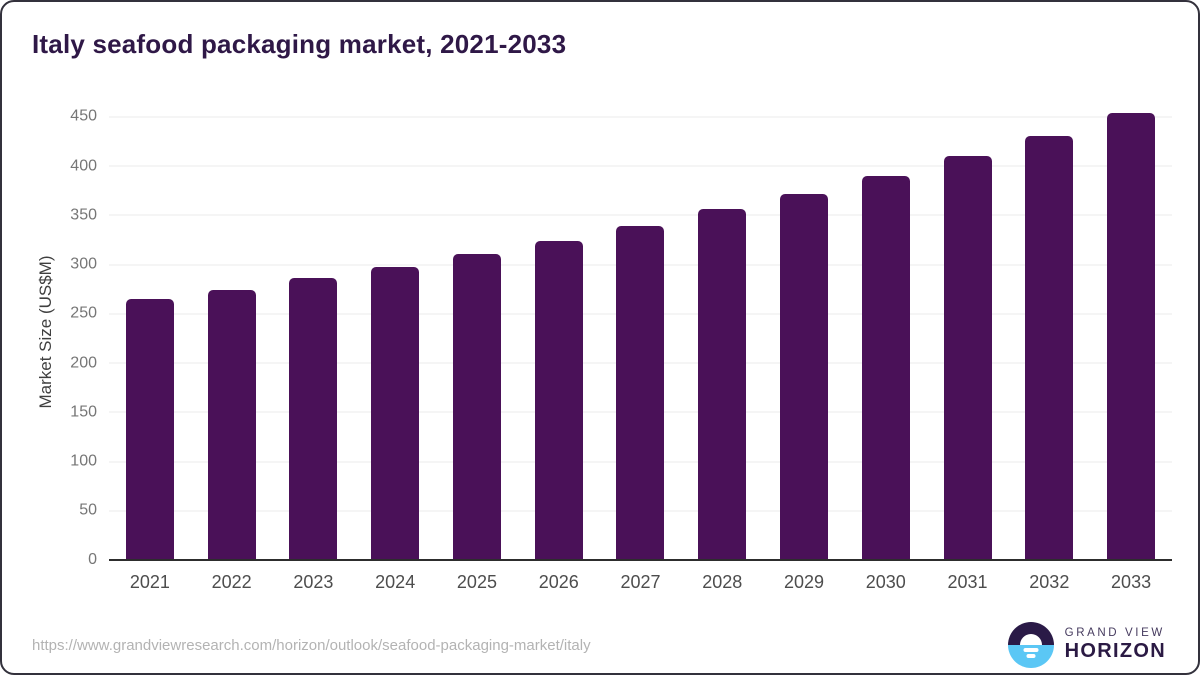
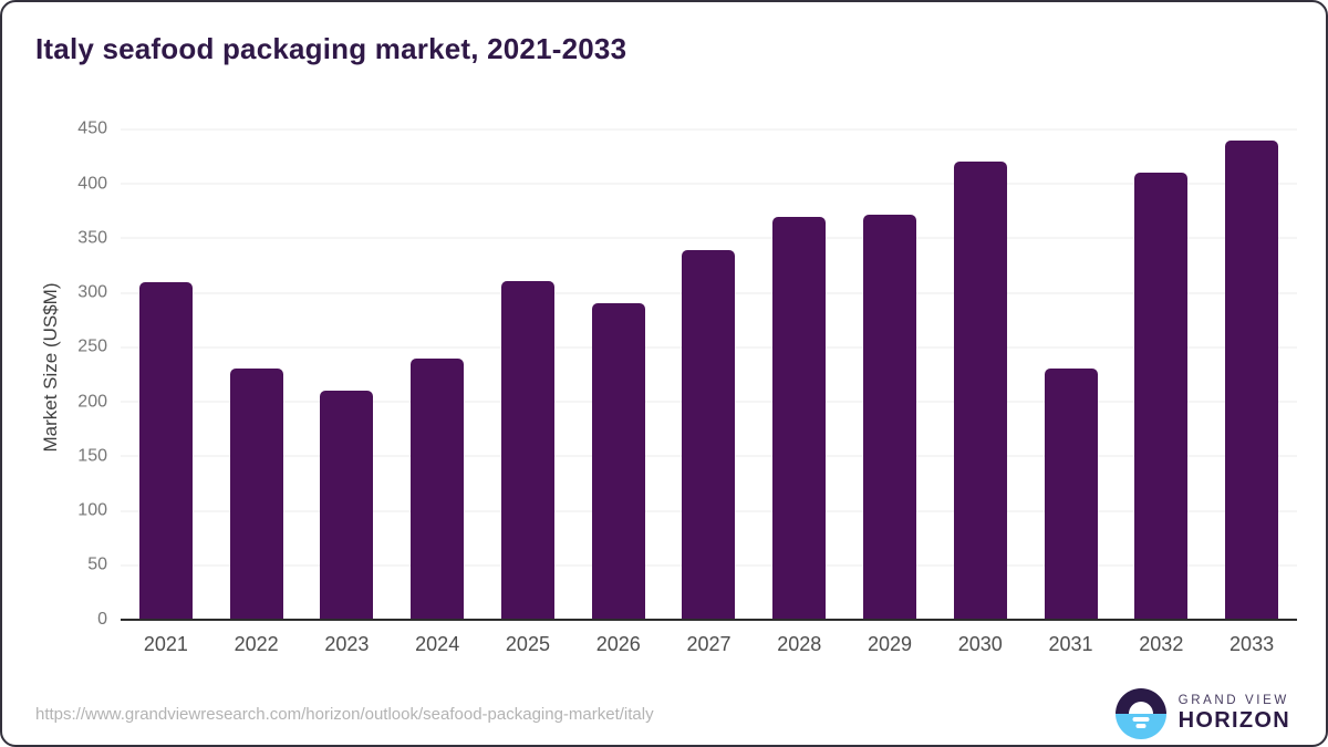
2021: 260 -> 310
2022: 270 -> 230
2023: 290 -> 210
2024: 300 -> 240
2026: 320 -> 290
2028: 360 -> 370
2030: 390 -> 420
2031: 410 -> 230
2032: 430 -> 410
2033: 450 -> 440
